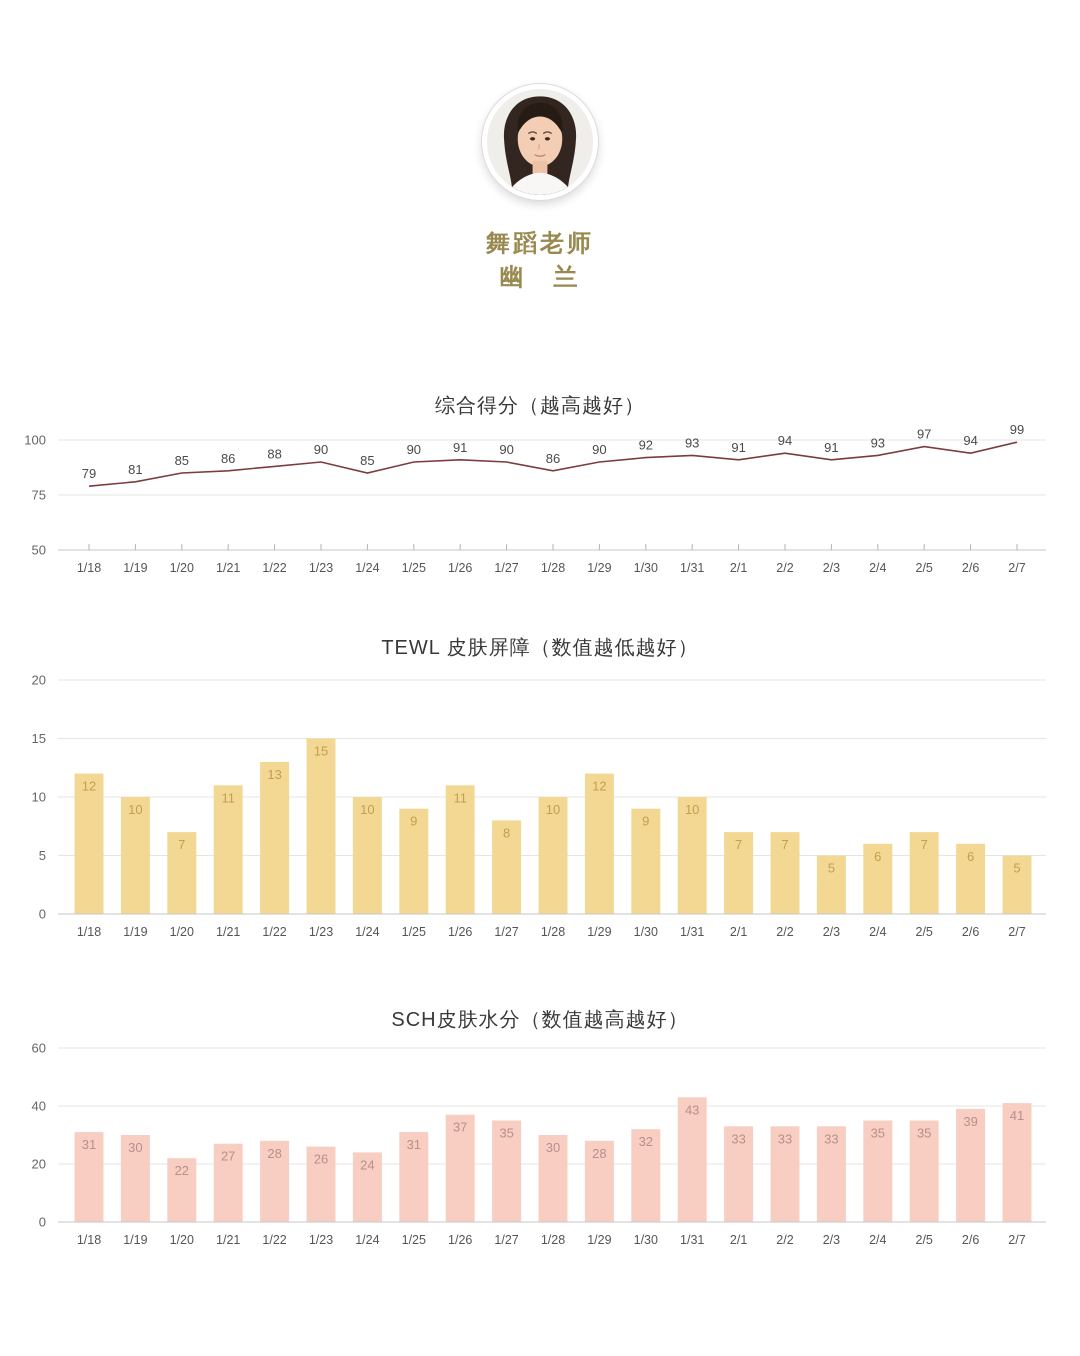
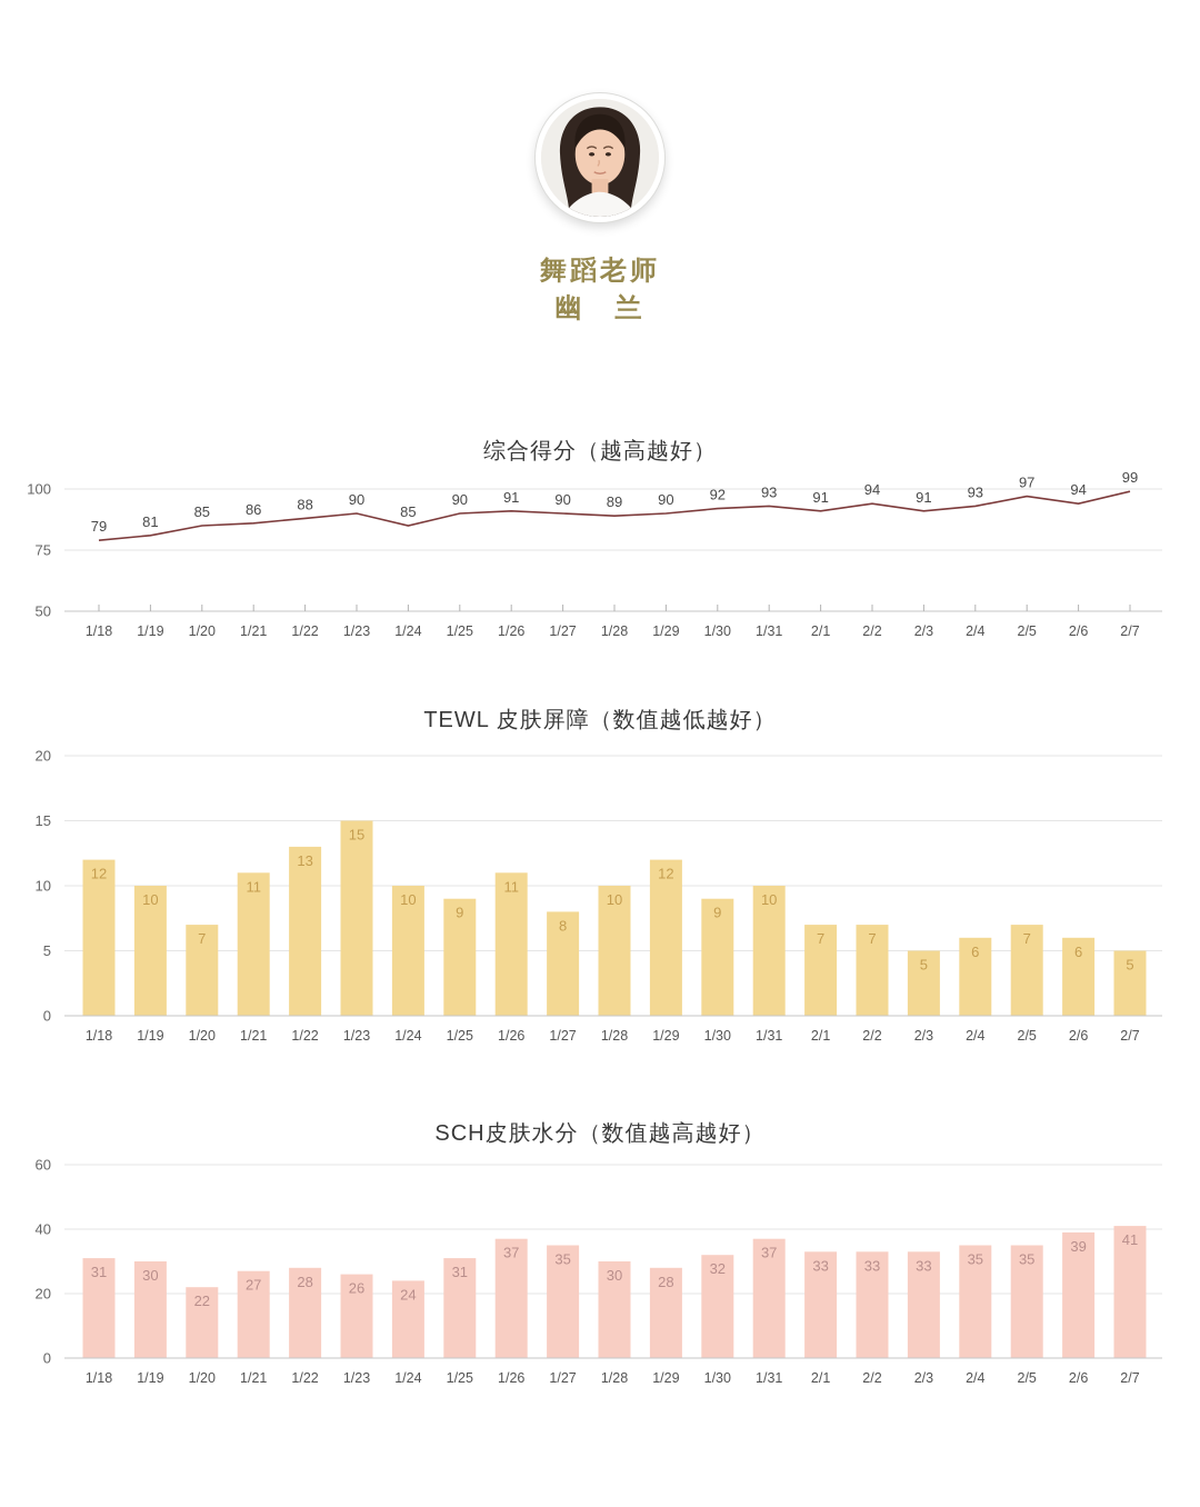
综合得分（越高越好）/1/28: 86 -> 89
SCH皮肤水分（数值越高越好）/1/31: 43 -> 37
